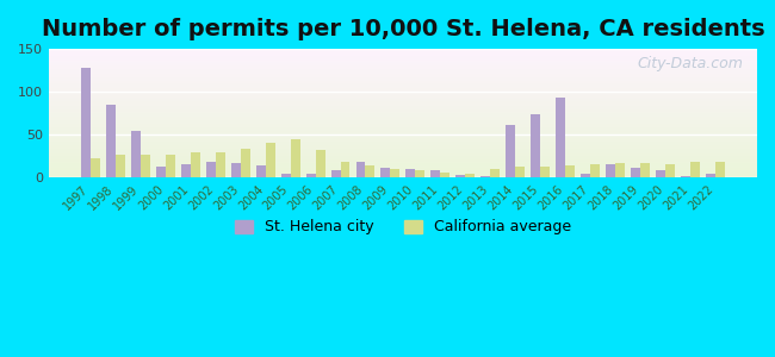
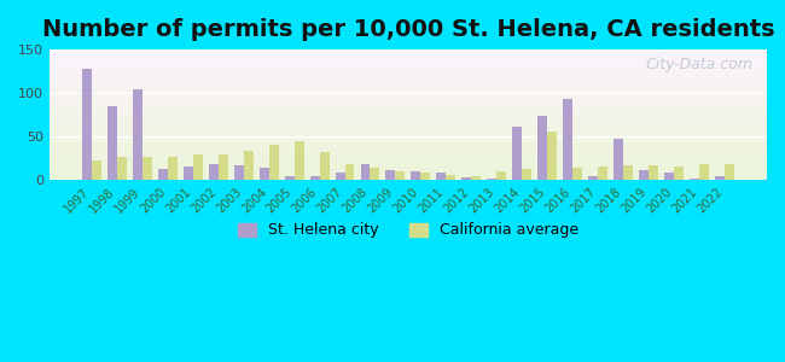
St. Helena city/1999: 54 -> 104
California average/2015: 13 -> 56
St. Helena city/2018: 16 -> 48
